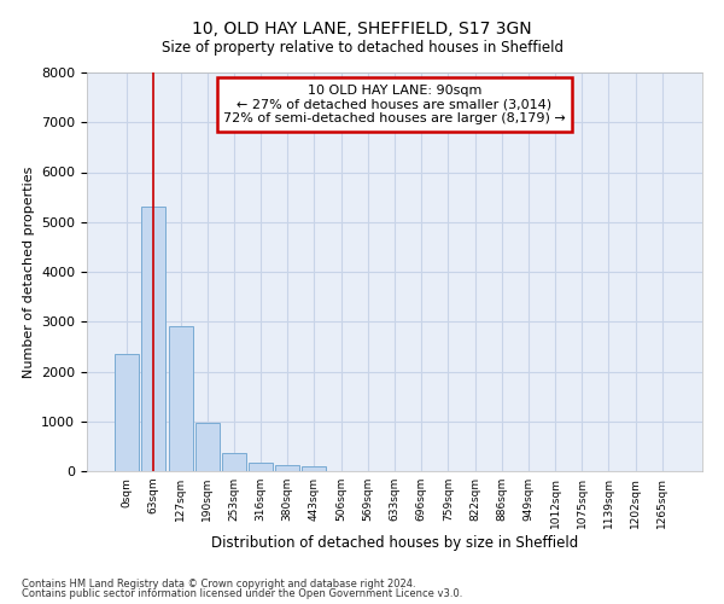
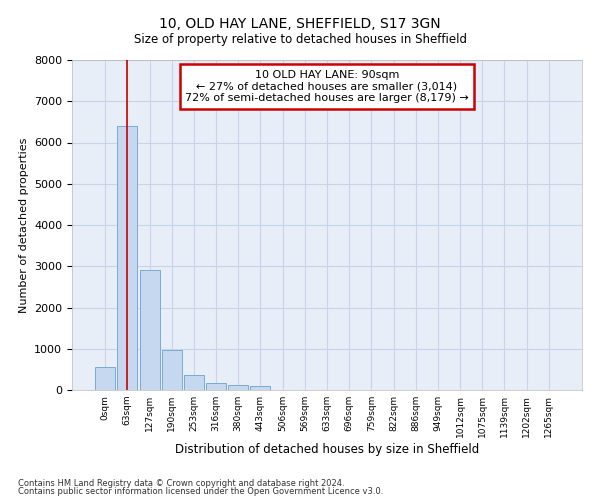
0sqm: 2350 -> 560
63sqm: 5300 -> 6400
